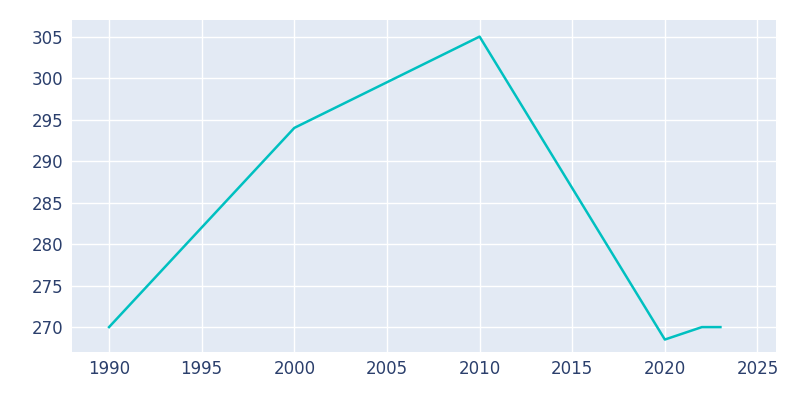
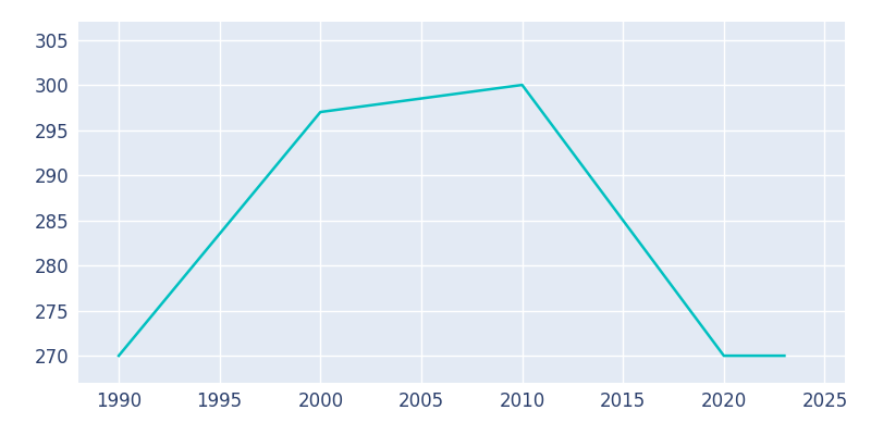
2000: 294.0 -> 297.0
2010: 305.0 -> 300.0
2020: 268.5 -> 270.0
